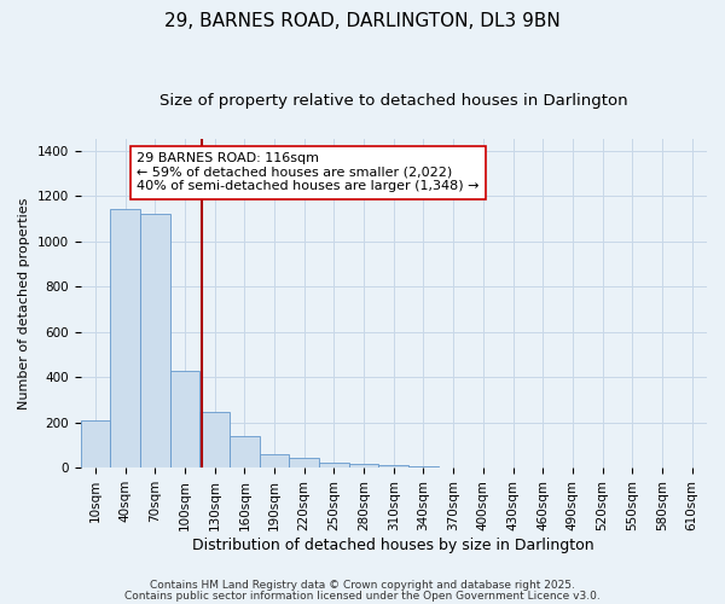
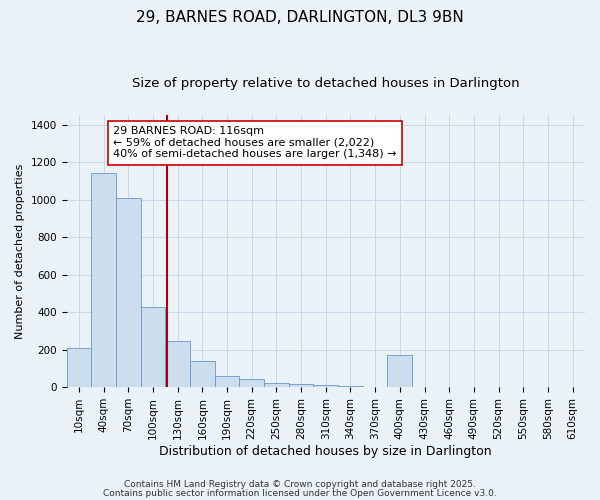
70sqm: 1120 -> 1010
400sqm: 0 -> 170
